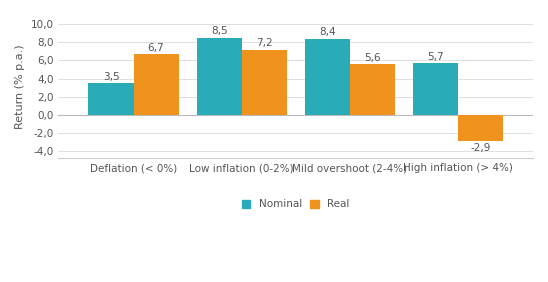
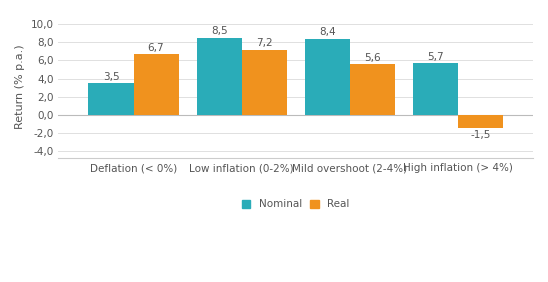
Real/High inflation (> 4%): -2,9 -> -1,5
